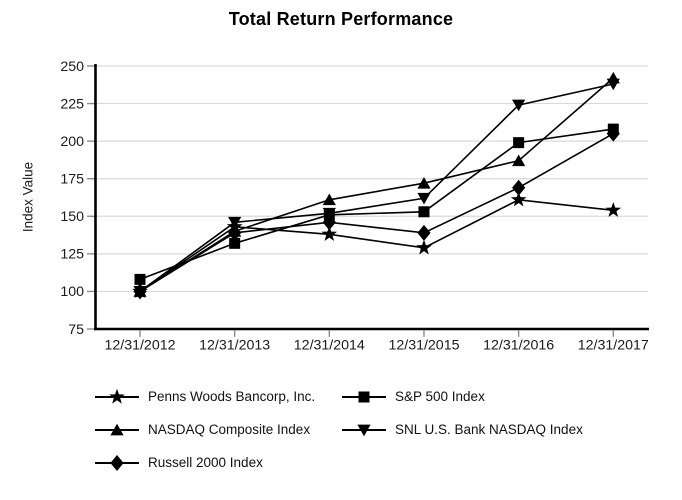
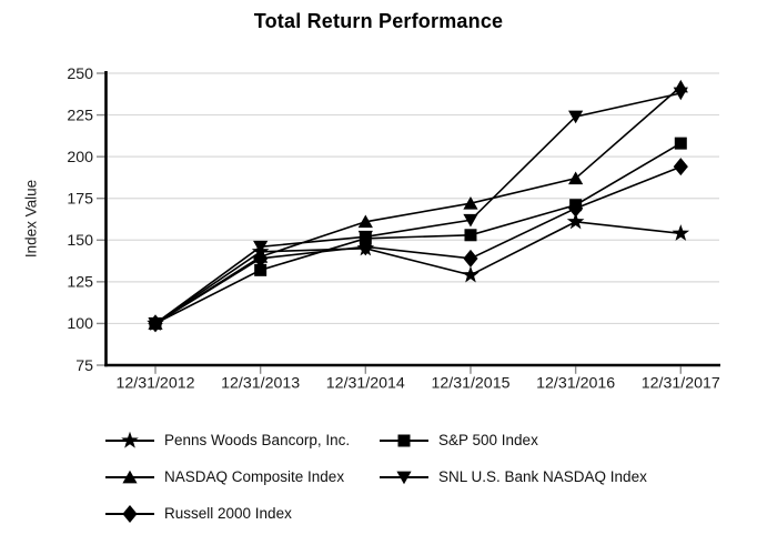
S&P 500 Index/12/31/2012: 108 -> 100
Penns Woods Bancorp, Inc./12/31/2014: 138 -> 145
S&P 500 Index/12/31/2016: 199 -> 171
Russell 2000 Index/12/31/2017: 205 -> 194
